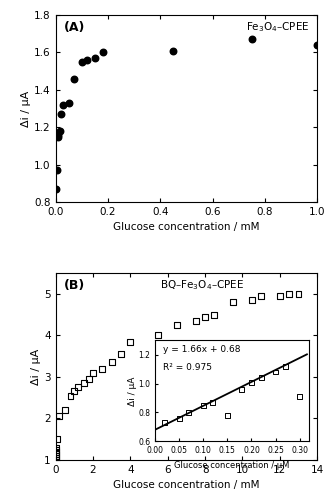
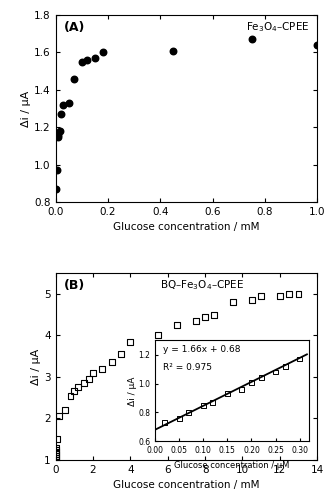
0.15: 0.78 -> 0.93
0.30: 0.91 -> 1.17
